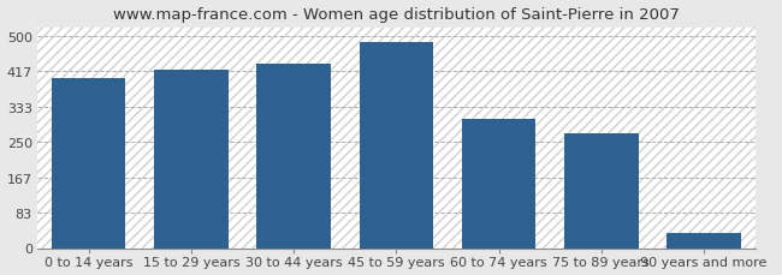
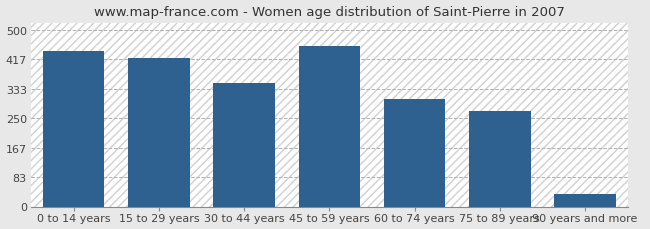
0 to 14 years: 400 -> 440
30 to 44 years: 436 -> 350
45 to 59 years: 487 -> 455
